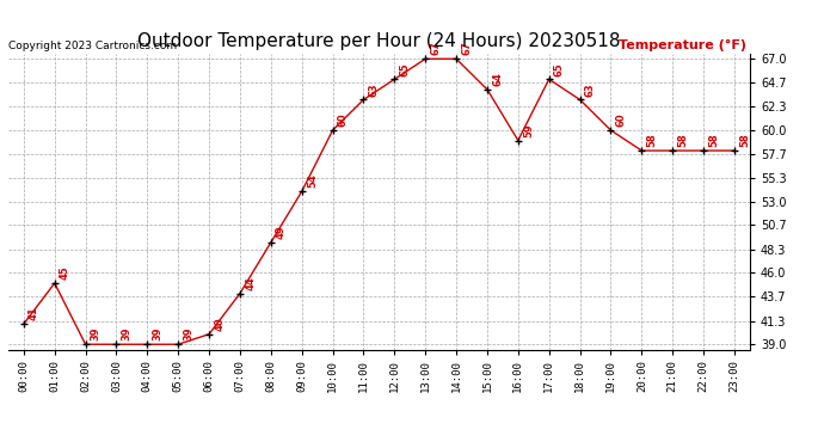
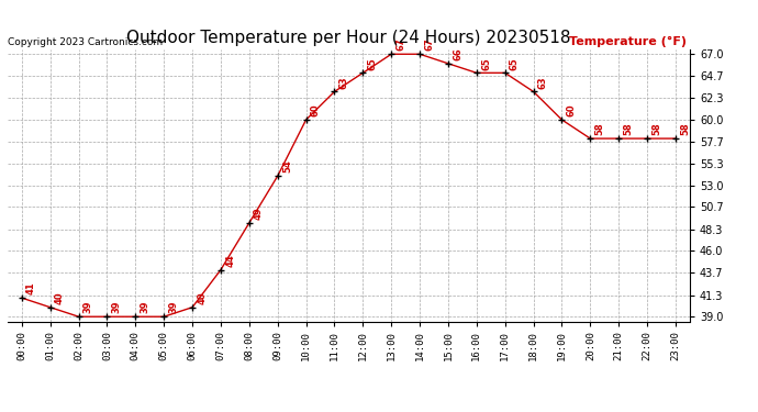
01:00: 45 -> 40
15:00: 64 -> 66
16:00: 59 -> 65
